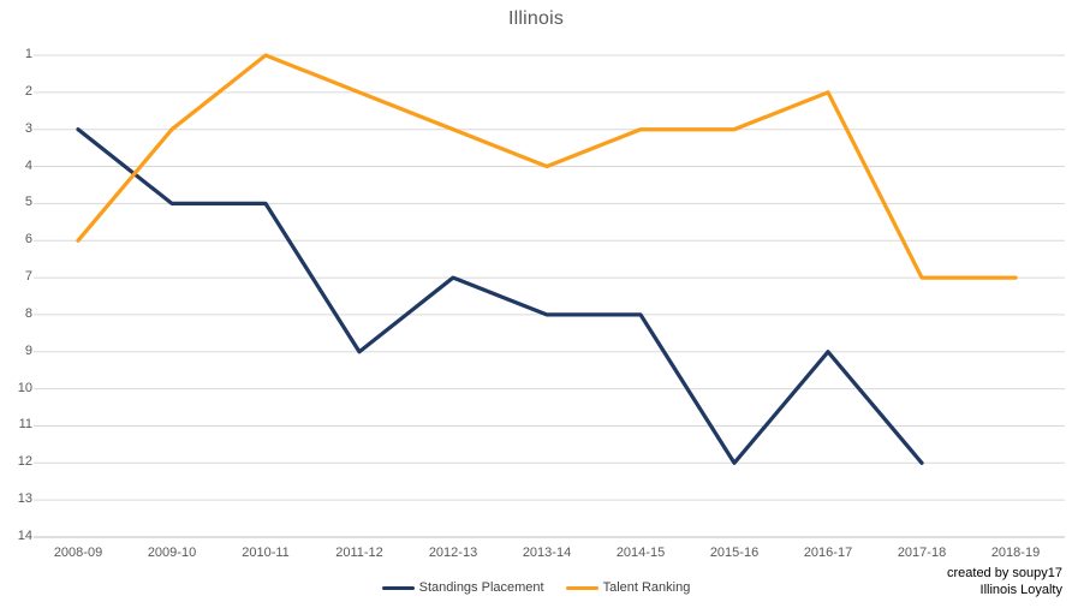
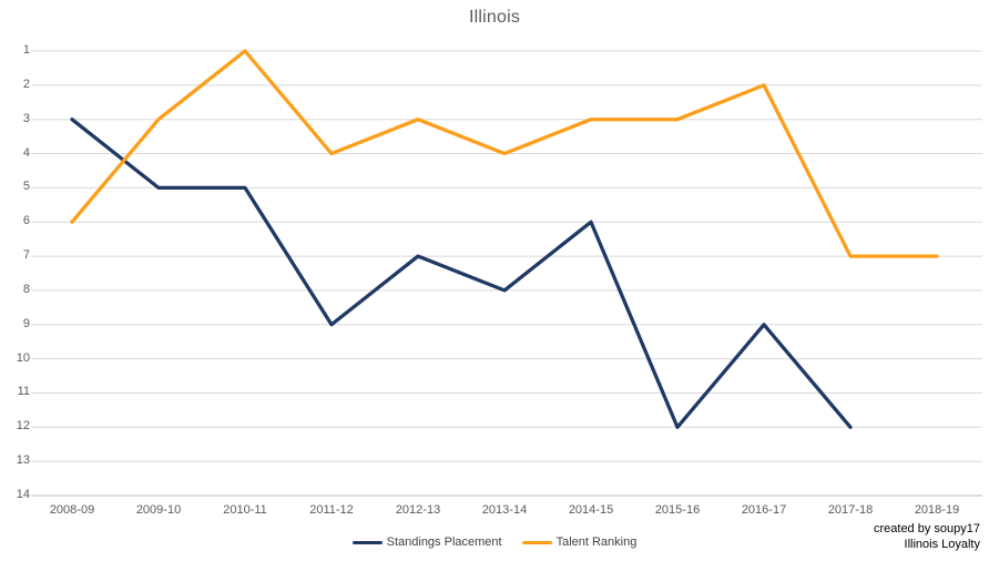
Talent Ranking/2011-12: 2 -> 4
Standings Placement/2014-15: 8 -> 6
